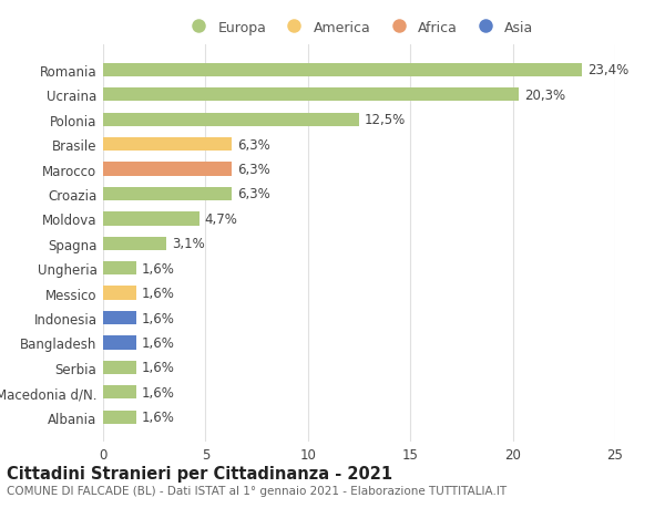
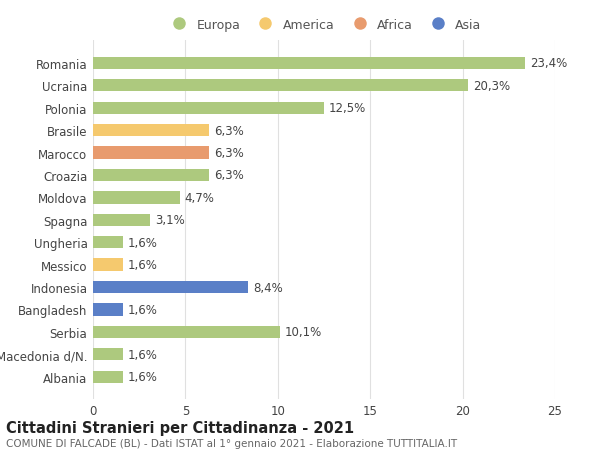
Indonesia: 1,6% -> 8,4%
Serbia: 1,6% -> 10,1%
